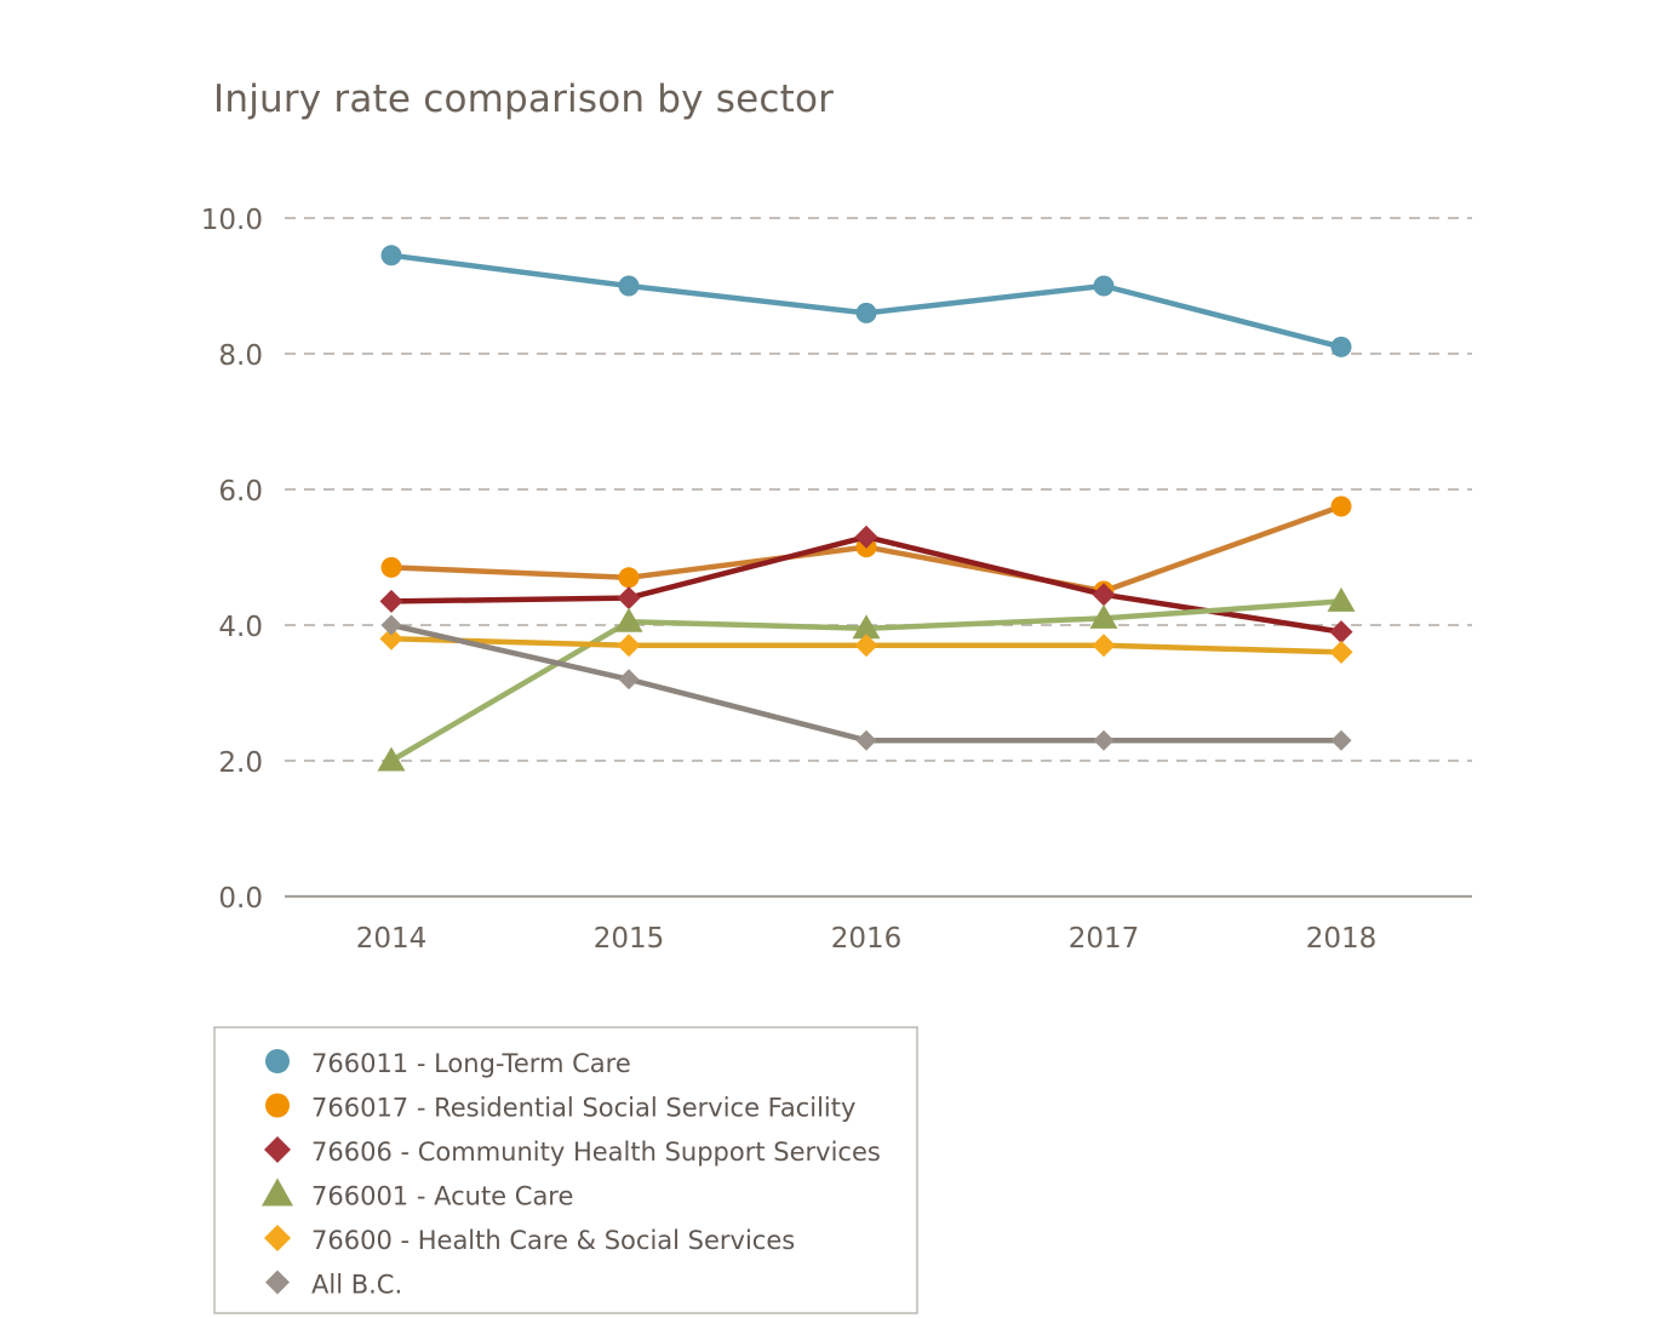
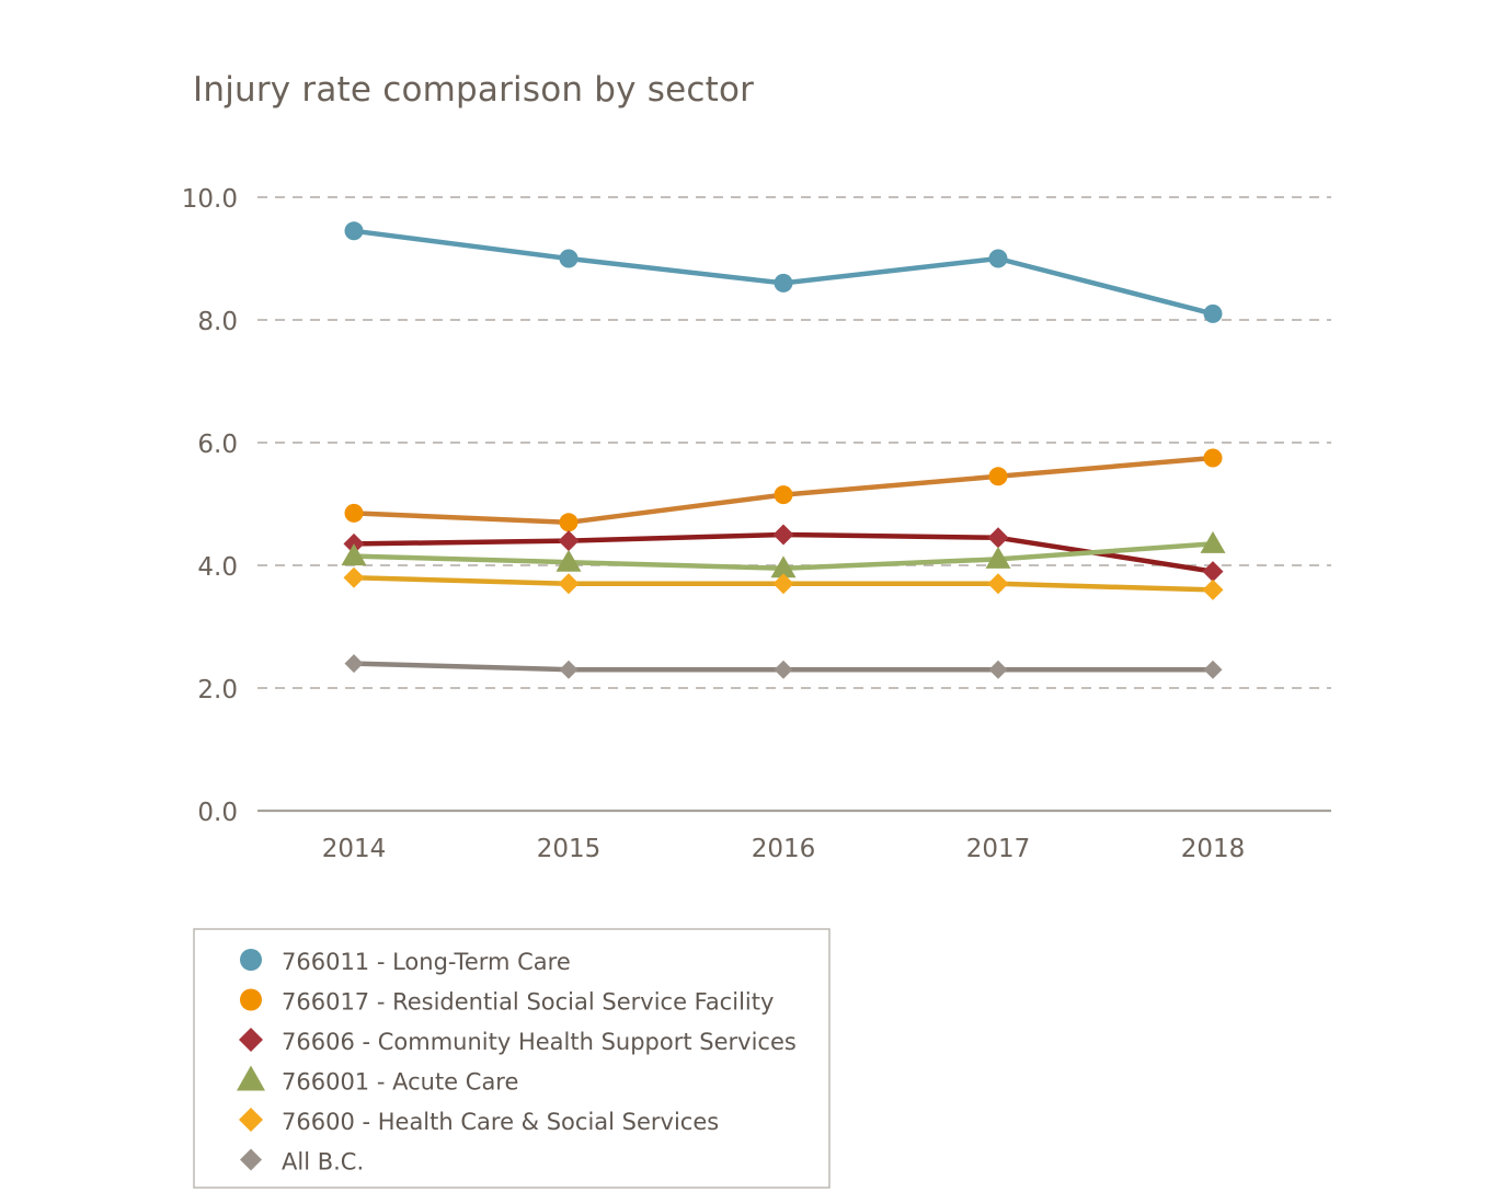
766001 - Acute Care/2014: 2.0 -> 4.2
All B.C./2014: 4.0 -> 2.4
All B.C./2015: 3.2 -> 2.3
76606 - Community Health Support Services/2016: 5.3 -> 4.5
766017 - Residential Social Service Facility/2017: 4.5 -> 5.5
